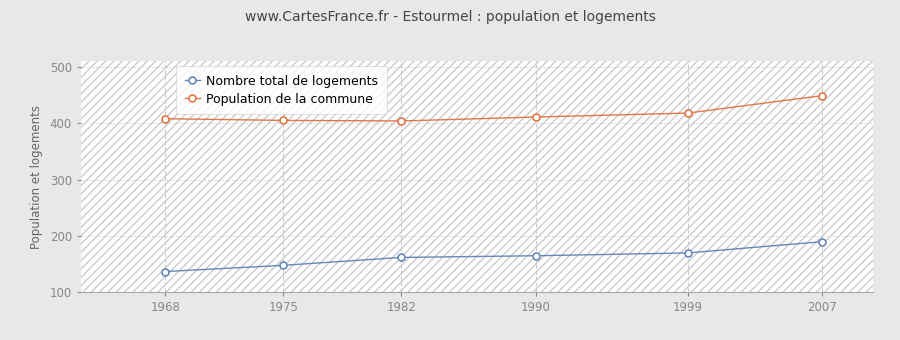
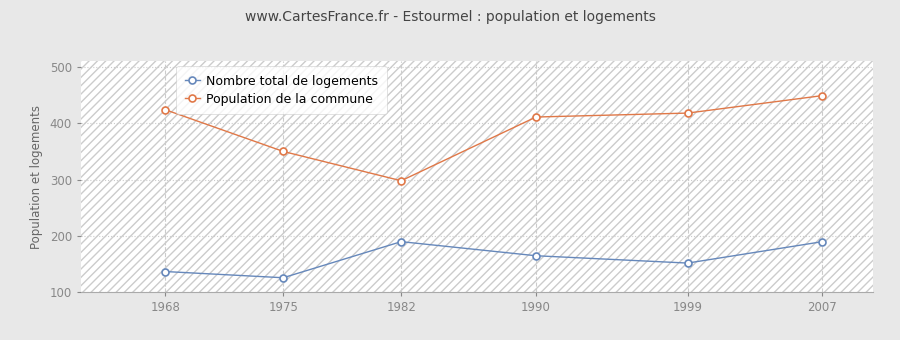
Population de la commune/1968: 408 -> 424
Nombre total de logements/1975: 148 -> 126
Population de la commune/1975: 405 -> 350
Nombre total de logements/1982: 162 -> 190
Population de la commune/1982: 404 -> 298
Nombre total de logements/1999: 170 -> 152
